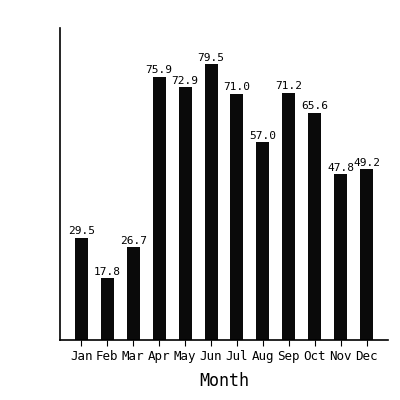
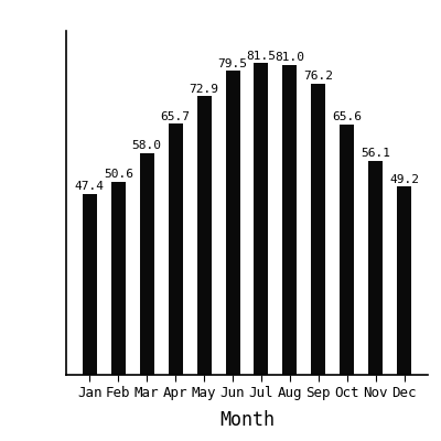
Jan: 29.5 -> 47.4
Feb: 17.8 -> 50.6
Mar: 26.7 -> 58.0
Apr: 75.9 -> 65.7
Jul: 71.0 -> 81.5
Aug: 57.0 -> 81.0
Sep: 71.2 -> 76.2
Nov: 47.8 -> 56.1
